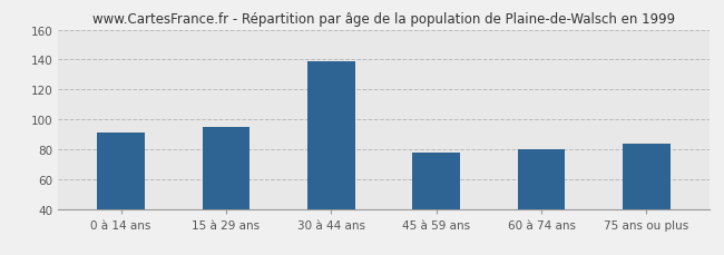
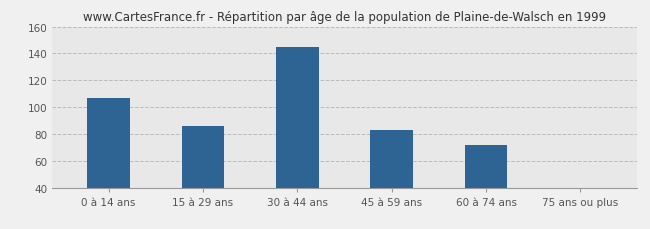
0 à 14 ans: 91 -> 107
15 à 29 ans: 95 -> 86
30 à 44 ans: 139 -> 145
45 à 59 ans: 78 -> 83
60 à 74 ans: 80 -> 72
75 ans ou plus: 84 -> 40
